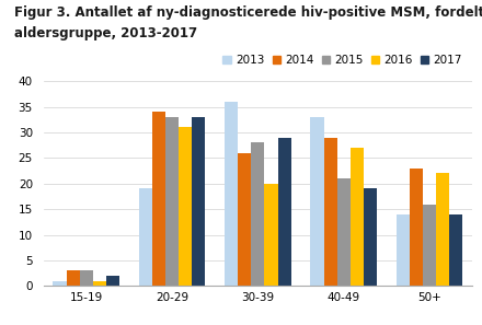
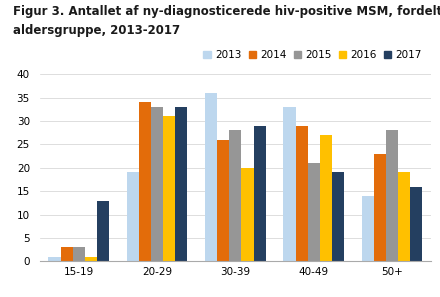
2017/15-19: 2 -> 13
2015/50+: 16 -> 28
2016/50+: 22 -> 19
2017/50+: 14 -> 16
